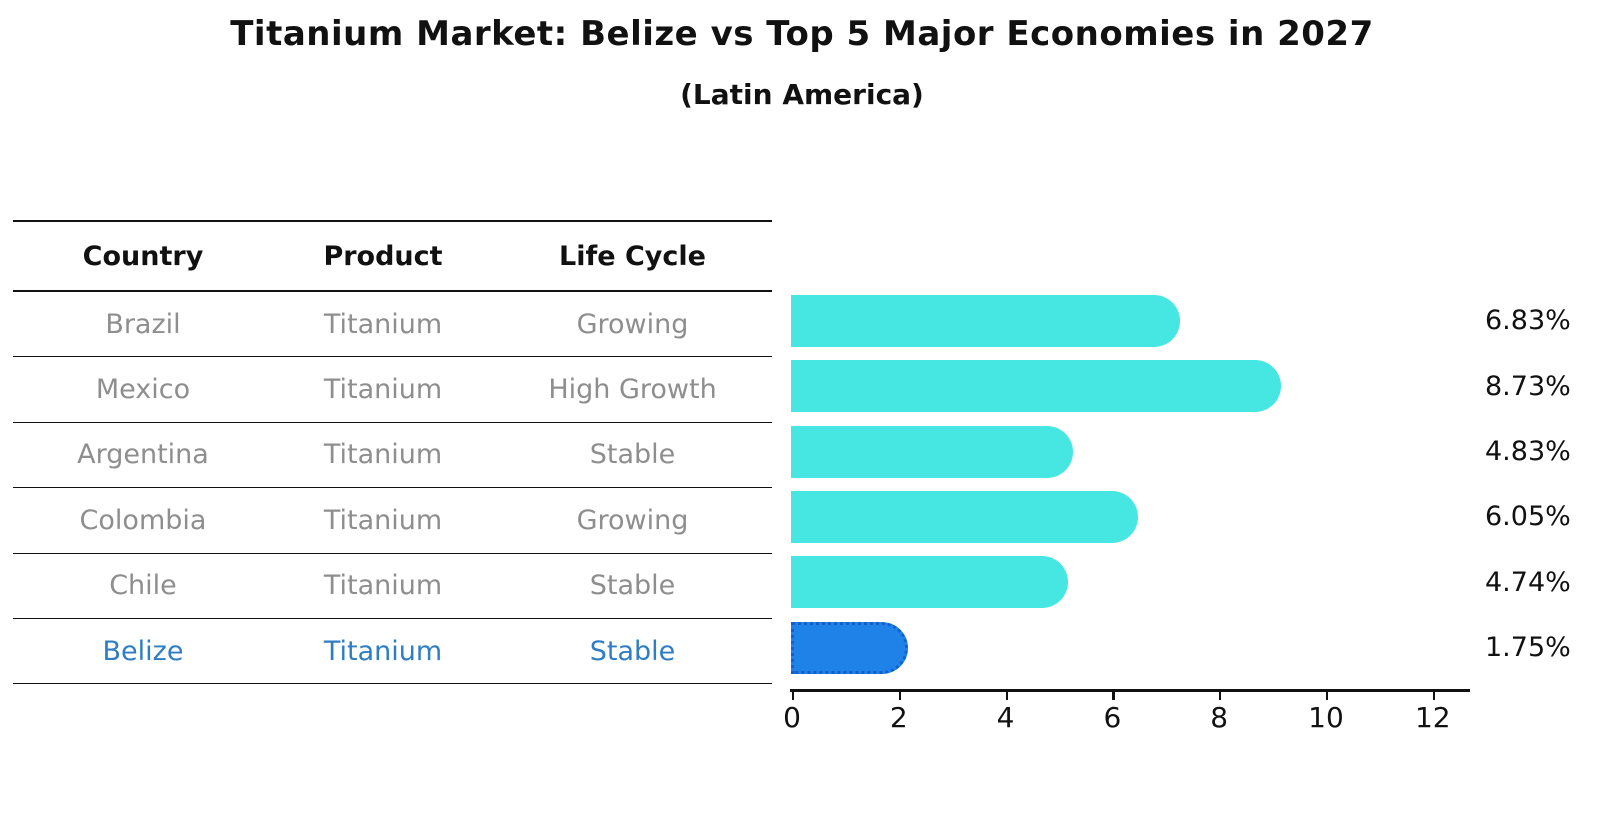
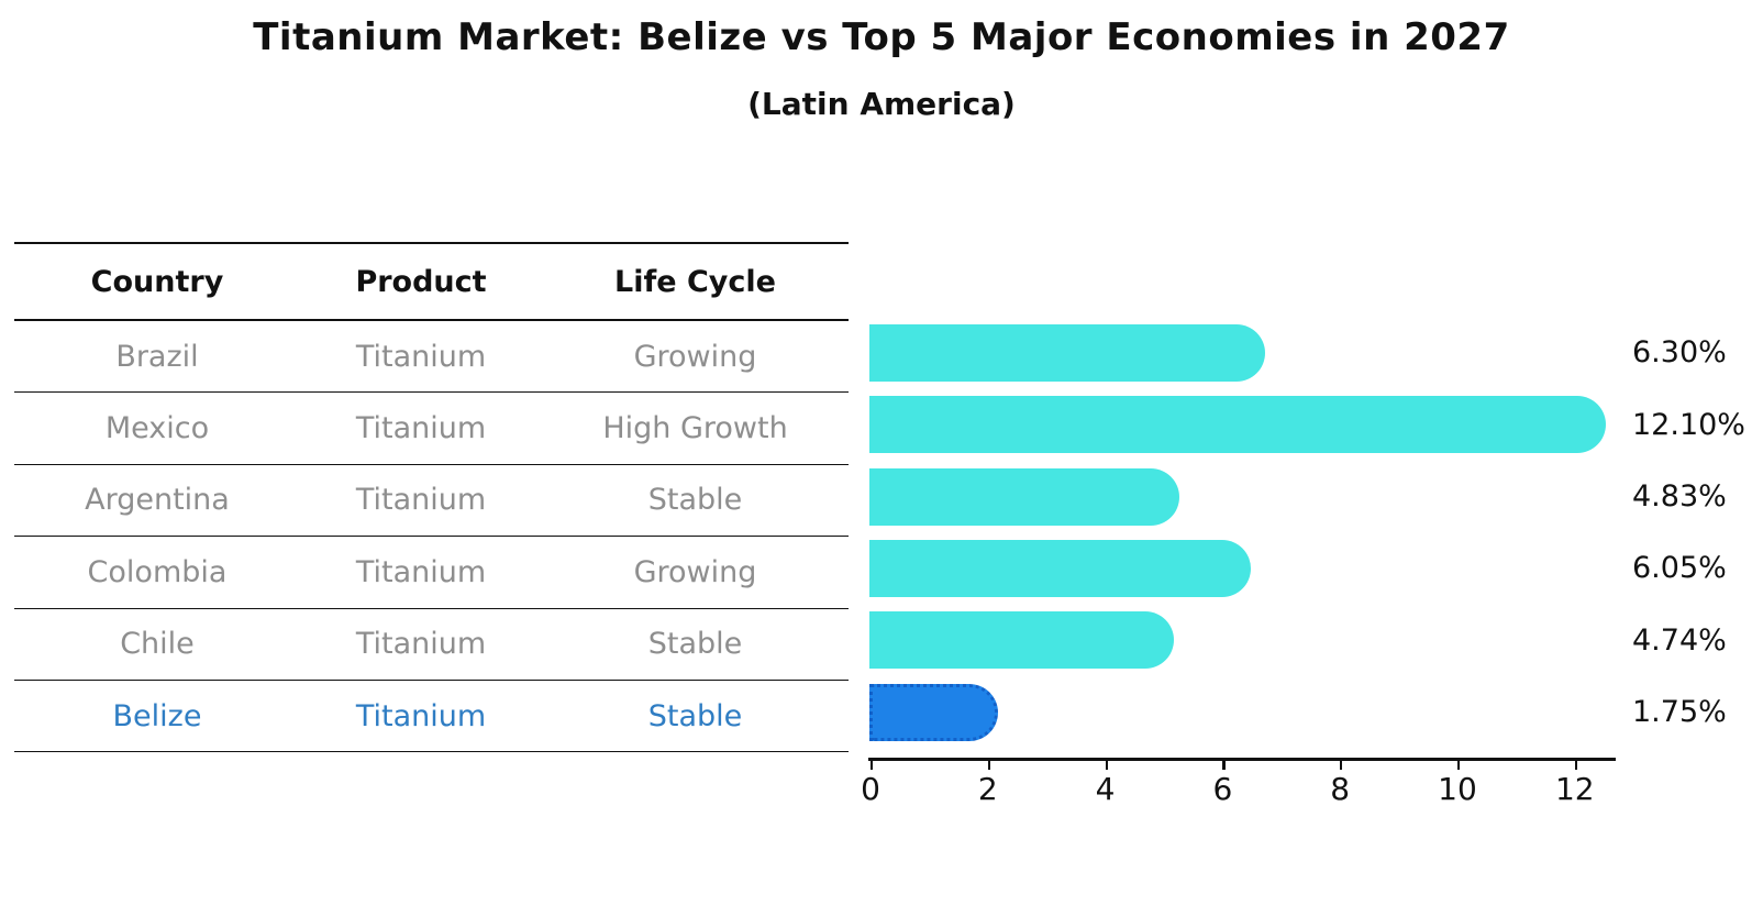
Brazil: 6.83% -> 6.30%
Mexico: 8.73% -> 12.10%
